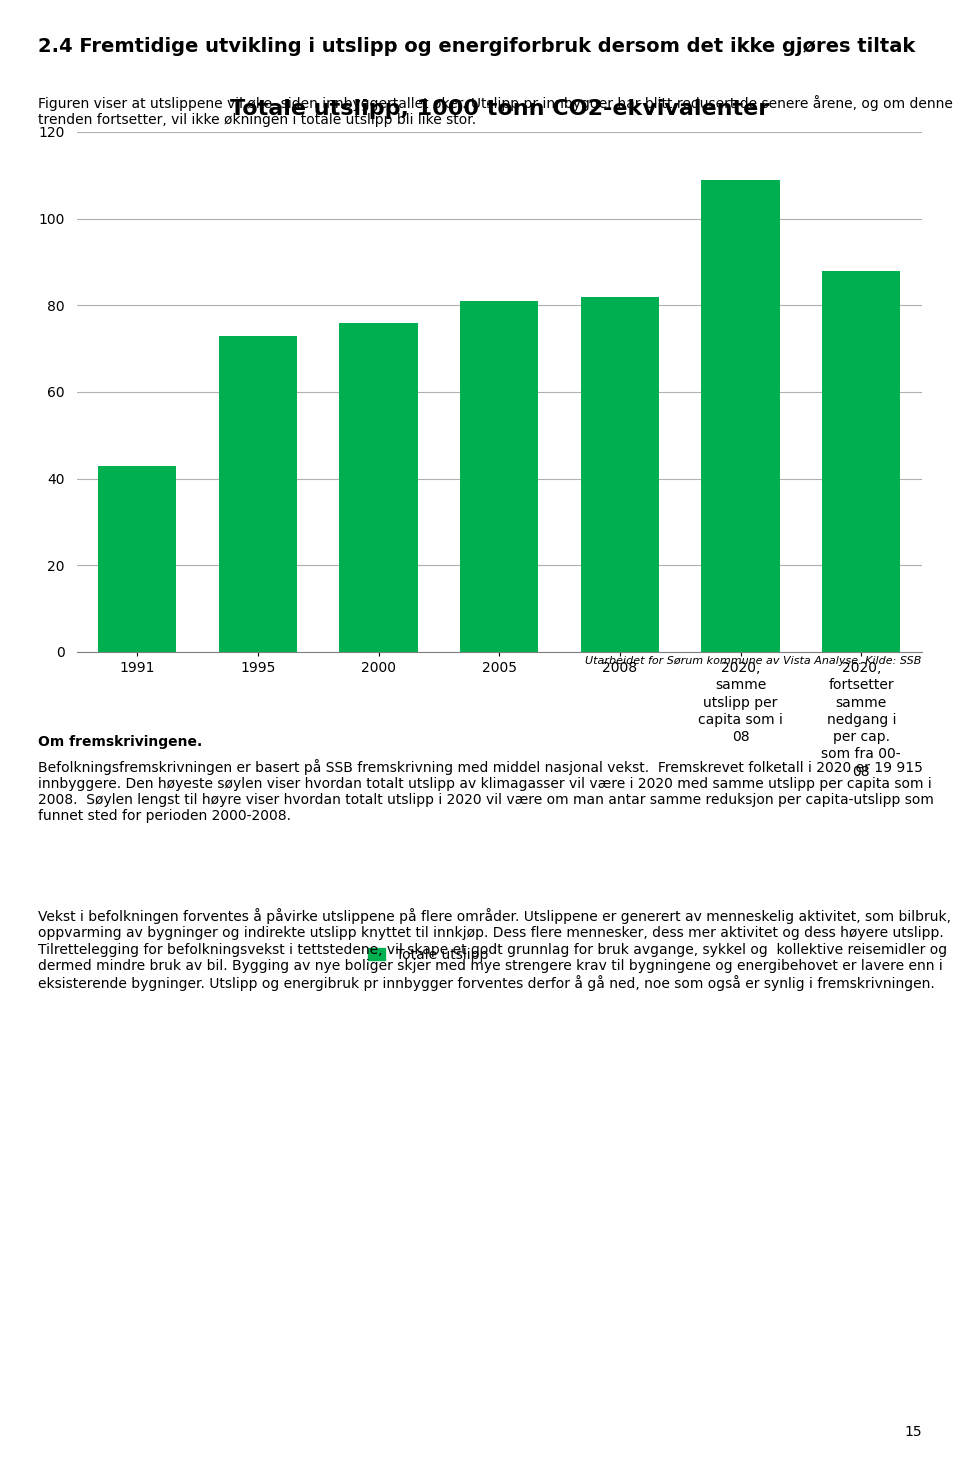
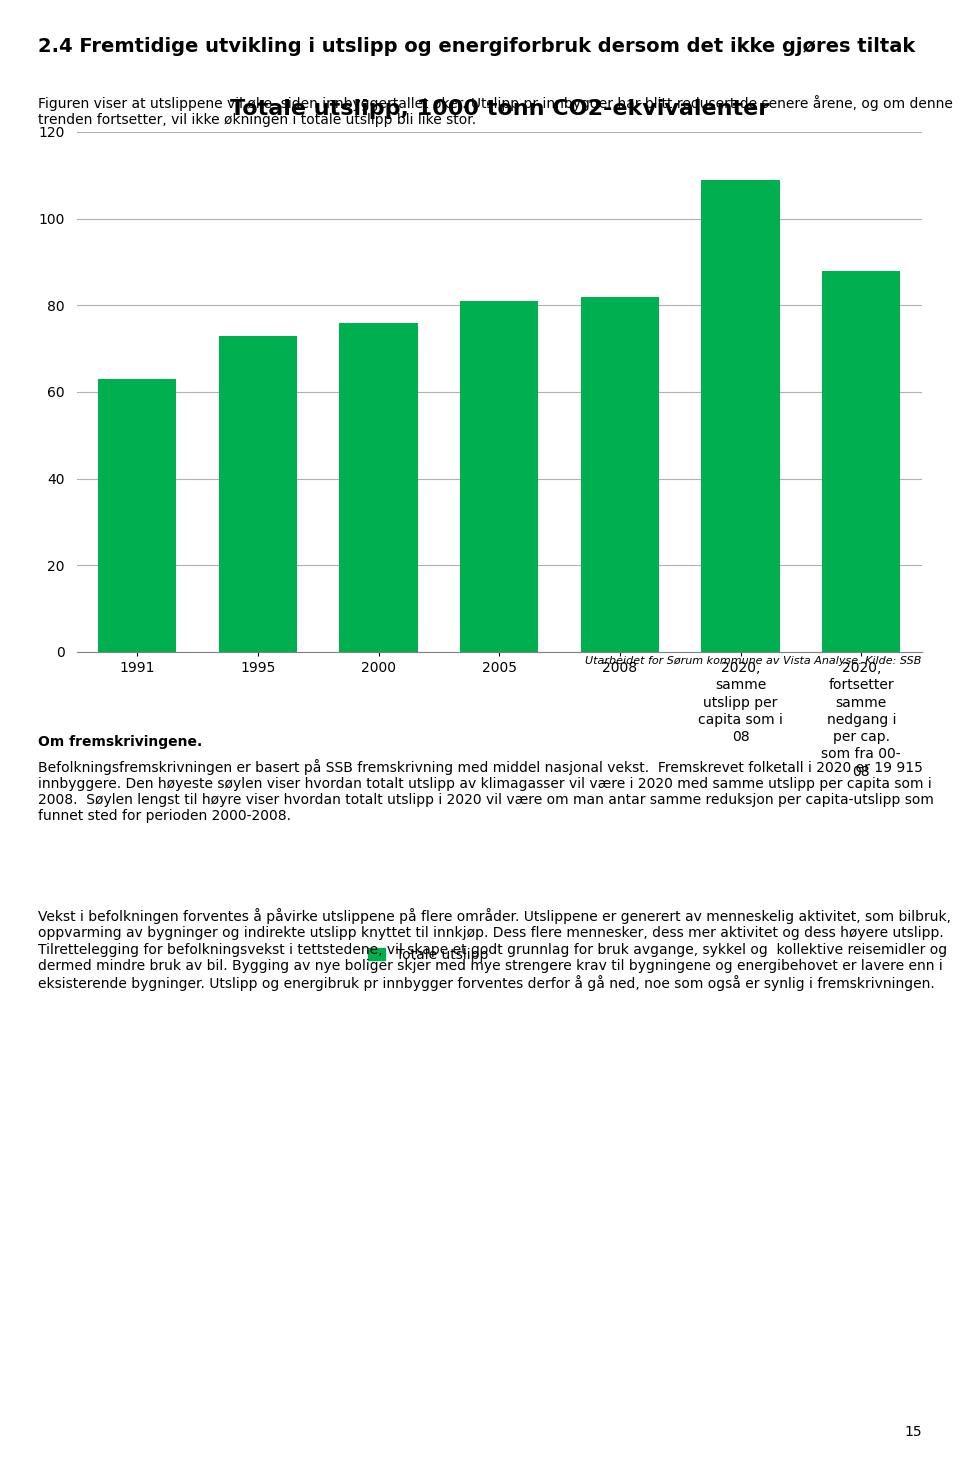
1991: 43 -> 63
